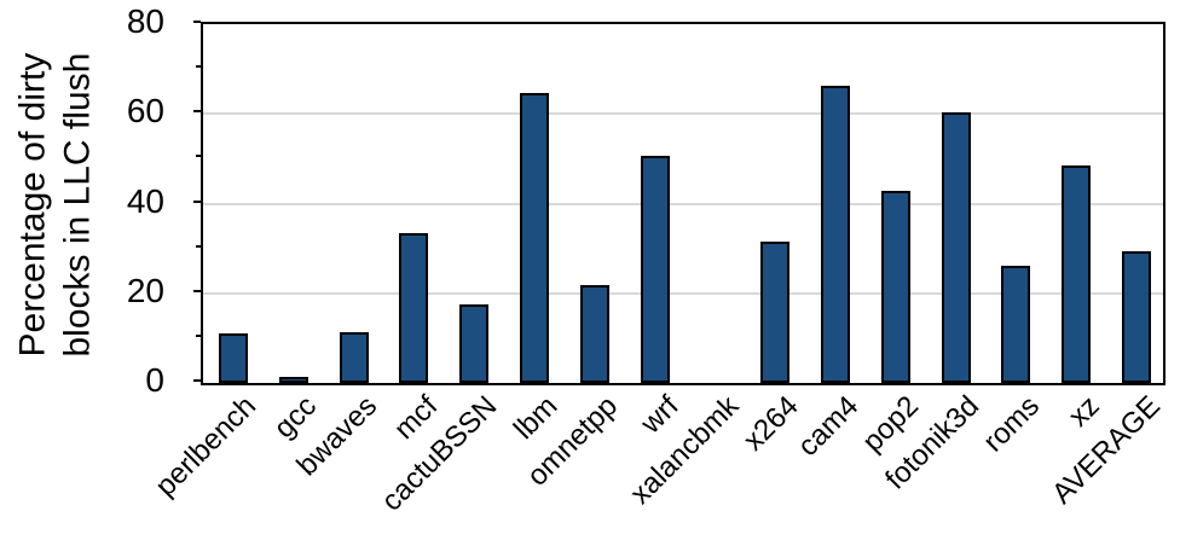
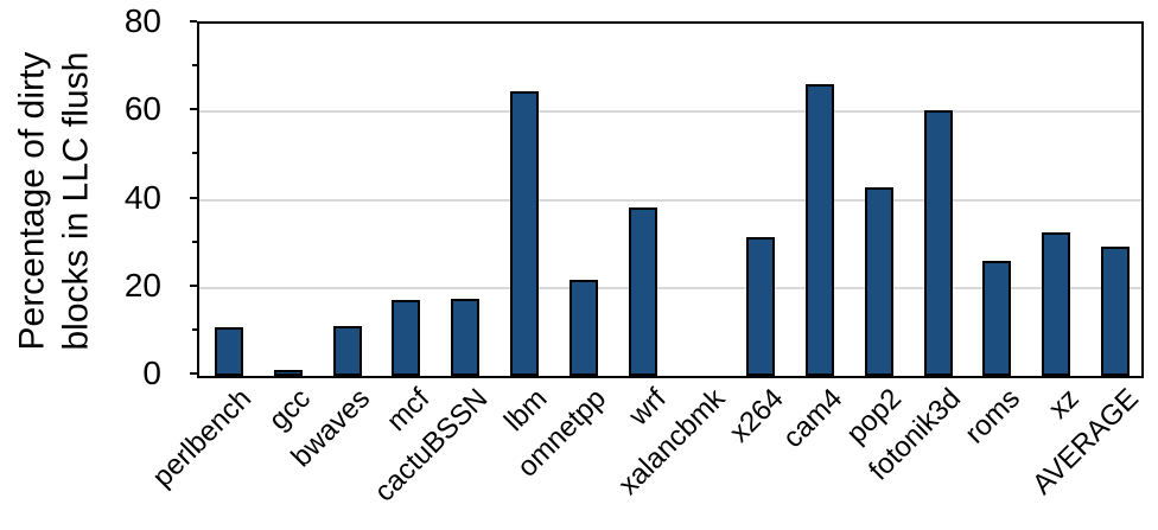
mcf: 33 -> 17
wrf: 50 -> 38
xz: 48 -> 32
